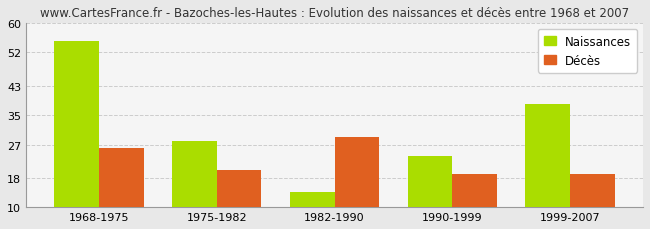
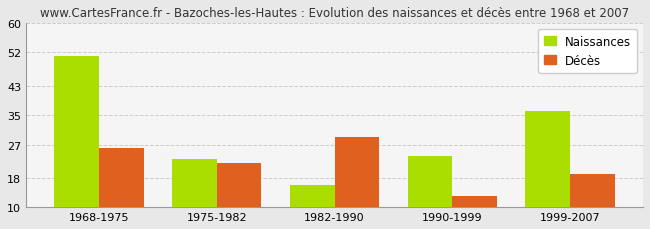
Naissances/1968-1975: 55 -> 51
Naissances/1975-1982: 28 -> 23
Décès/1975-1982: 20 -> 22
Naissances/1982-1990: 14 -> 16
Décès/1990-1999: 19 -> 13
Naissances/1999-2007: 38 -> 36
